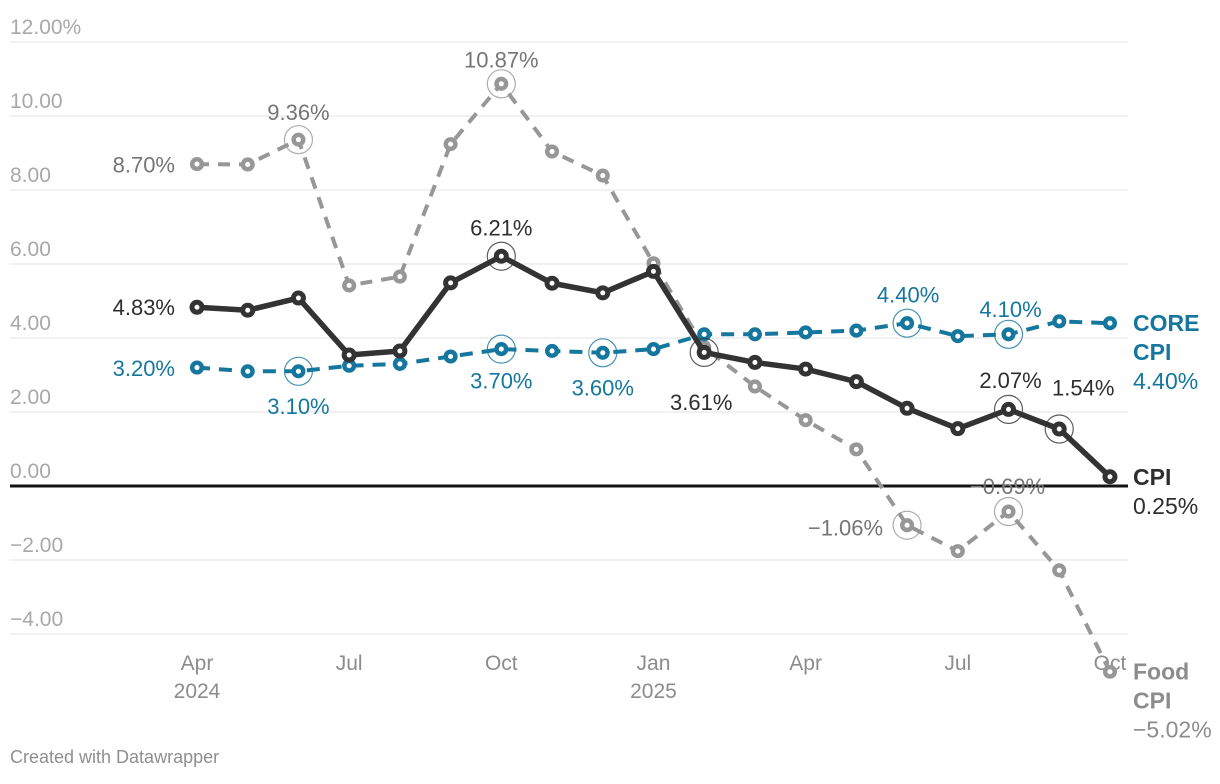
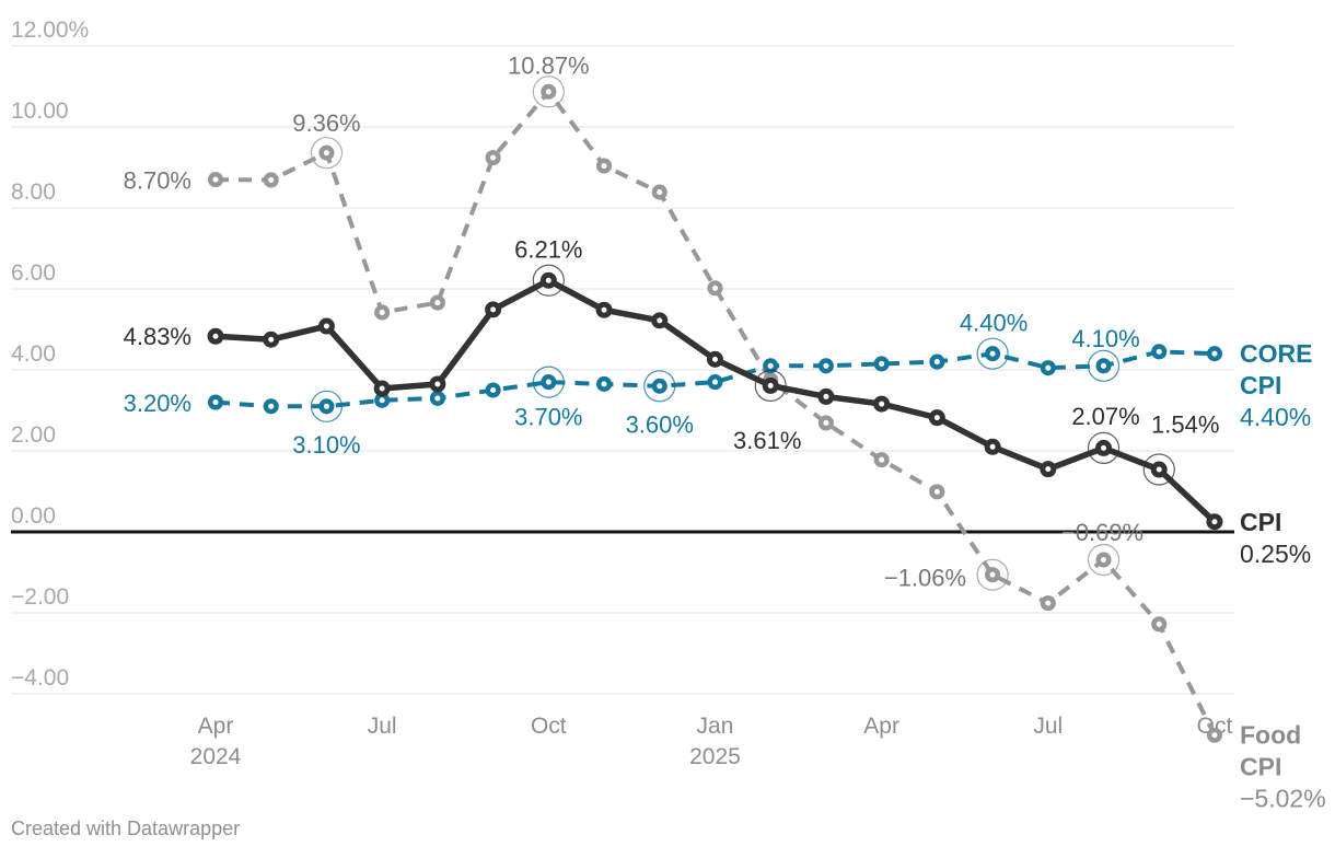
CPI/Jan 2025: 5.8% -> 4.3%
